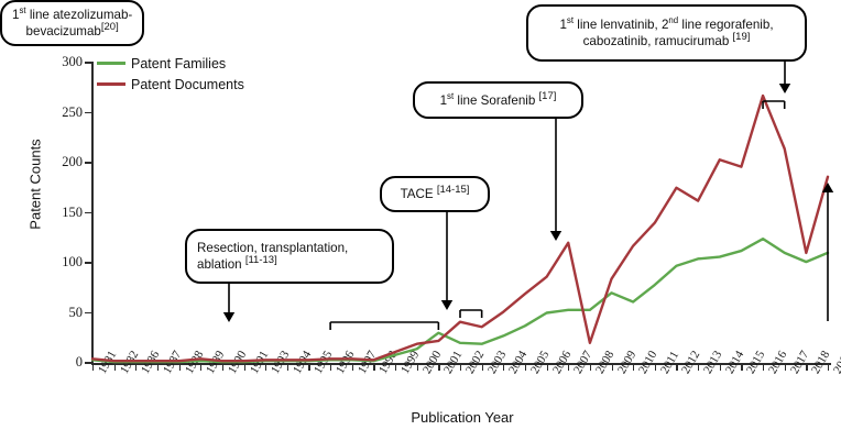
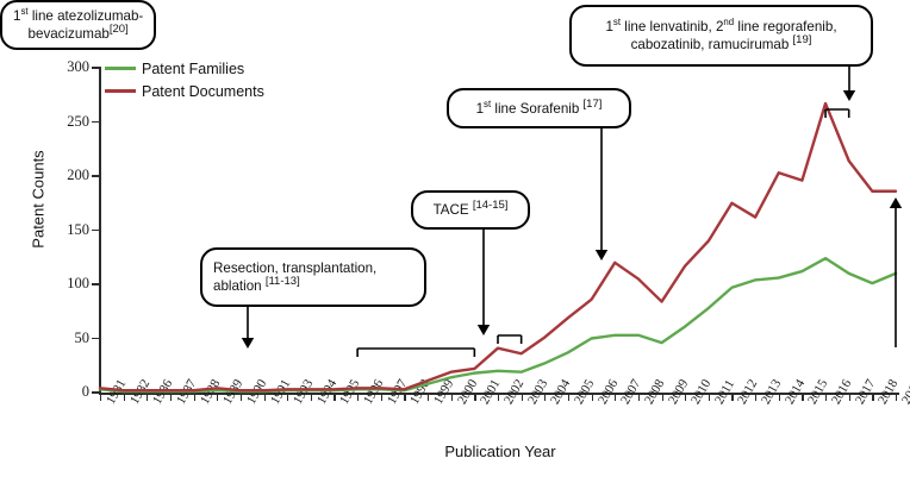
Patent Families/2001: 30 -> 20
Patent Documents/2008: 20 -> 100
Patent Families/2009: 70 -> 50
Patent Documents/2018: 110 -> 190
